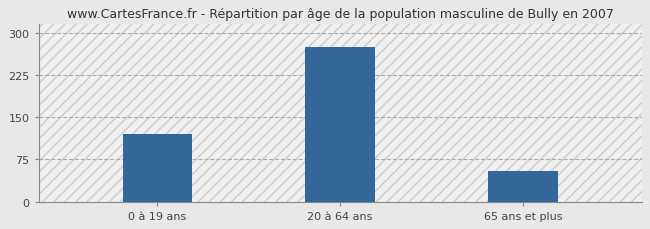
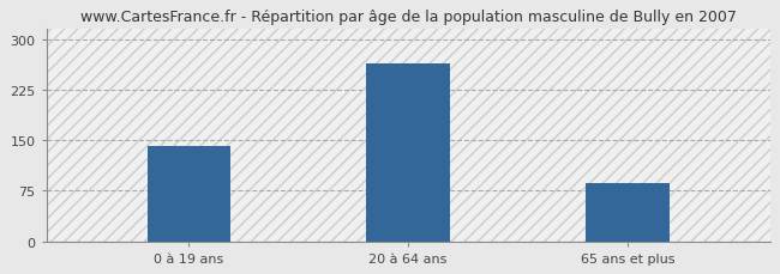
0 à 19 ans: 120 -> 142
20 à 64 ans: 275 -> 264
65 ans et plus: 55 -> 86
